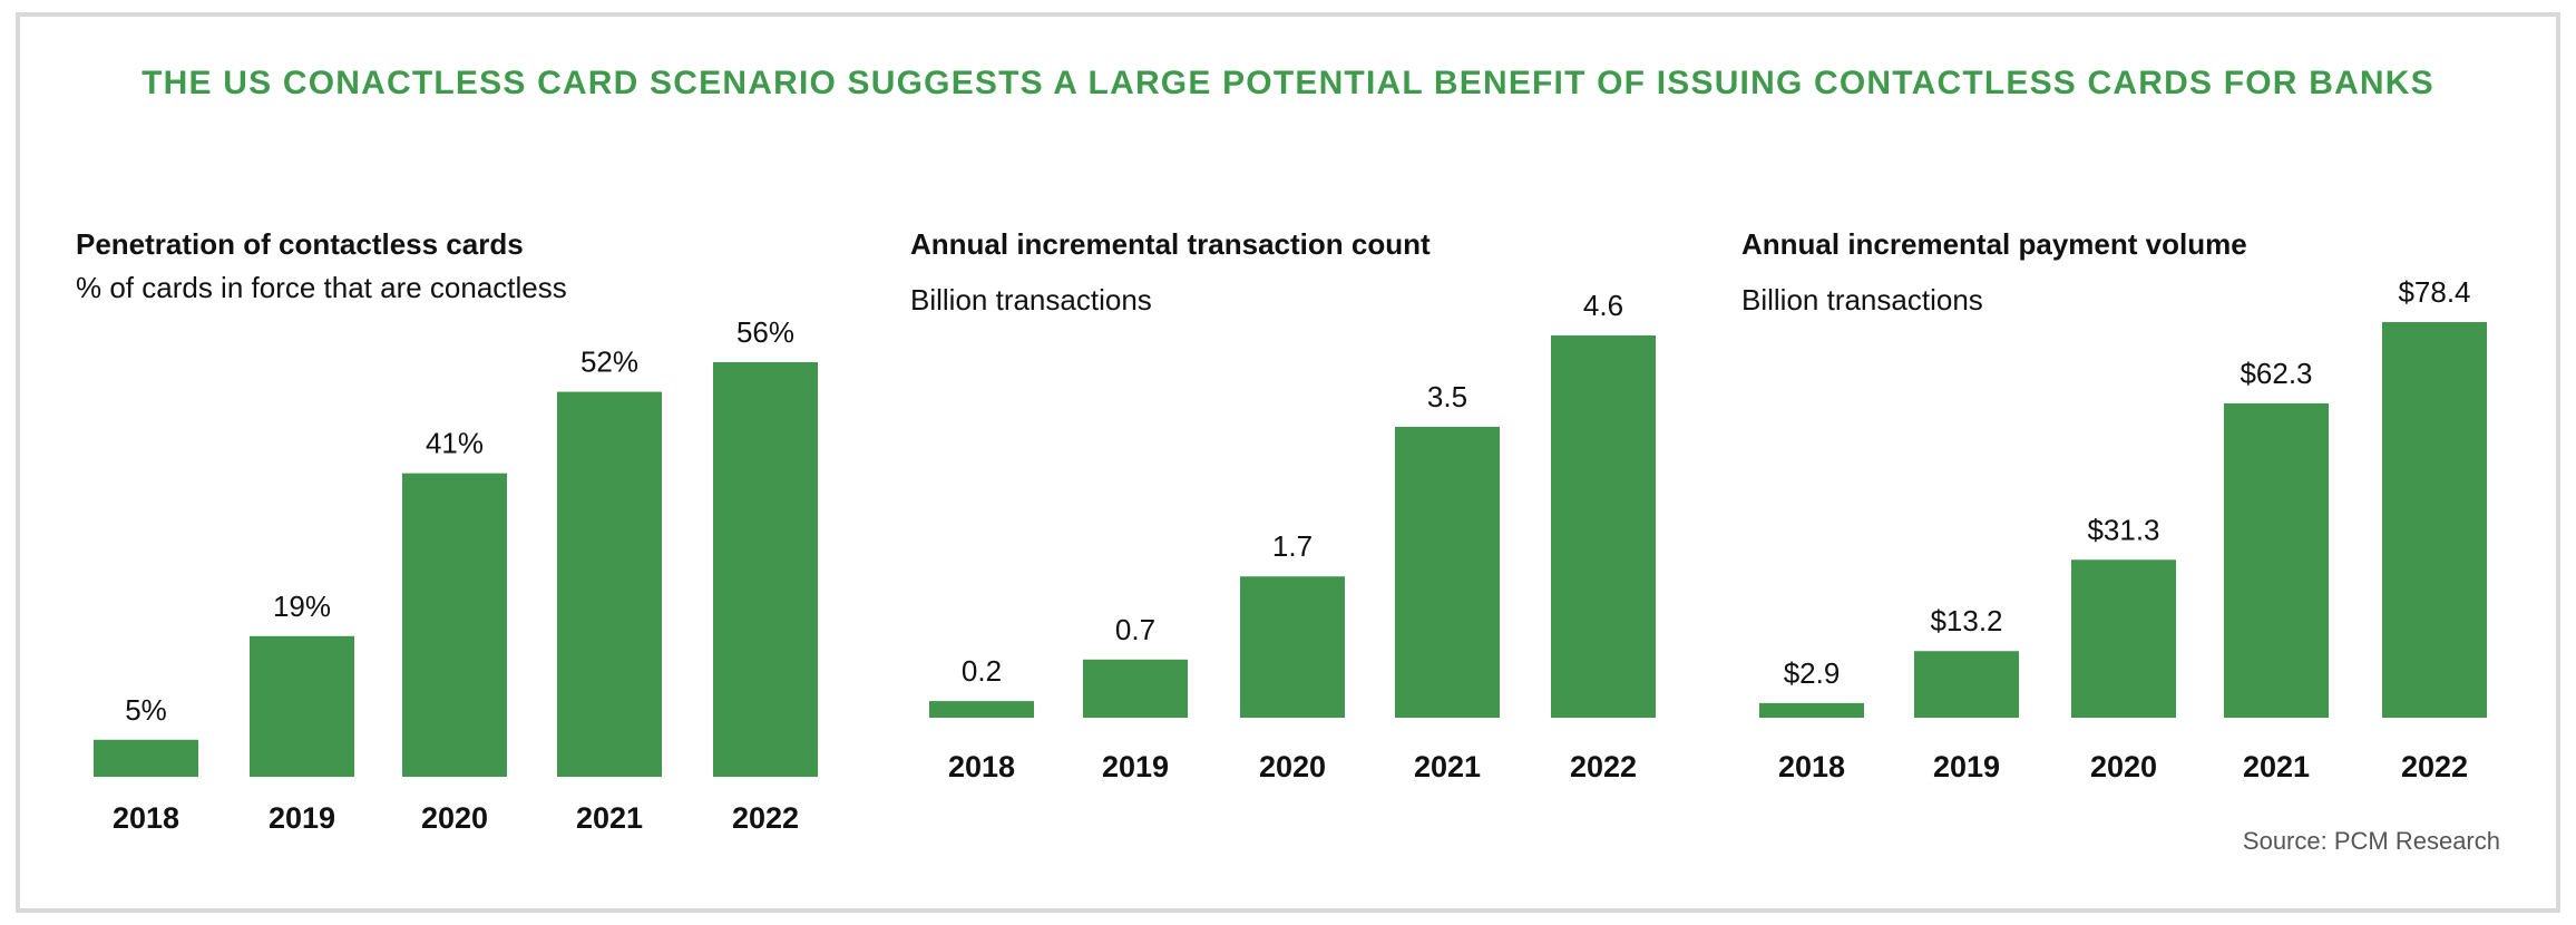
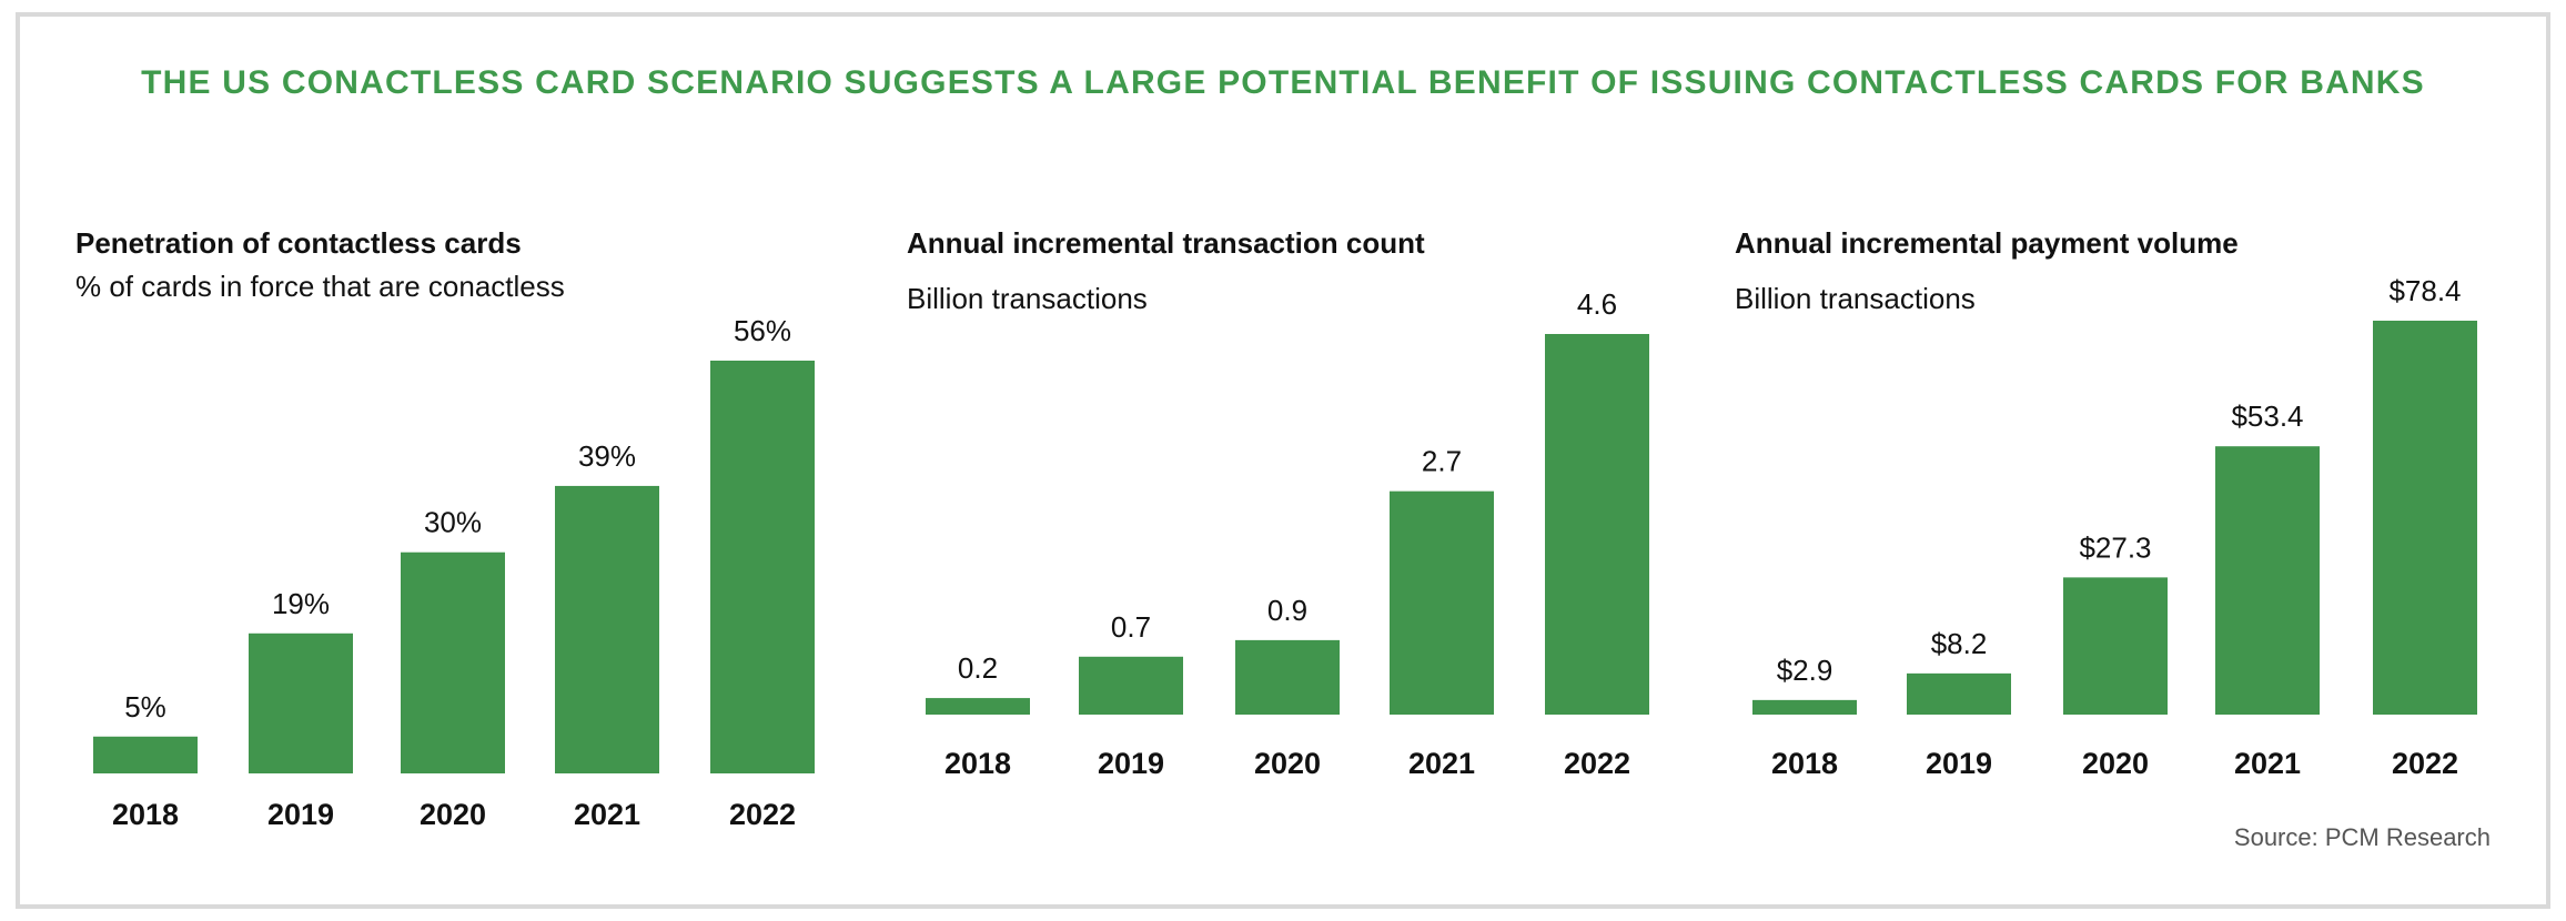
Penetration of contactless cards/2020: 41% -> 30%
Penetration of contactless cards/2021: 52% -> 39%
Annual incremental transaction count/2020: 1.7 -> 0.9
Annual incremental transaction count/2021: 3.5 -> 2.7
Annual incremental payment volume/2019: $13.2 -> $8.2
Annual incremental payment volume/2020: $31.3 -> $27.3
Annual incremental payment volume/2021: $62.3 -> $53.4
